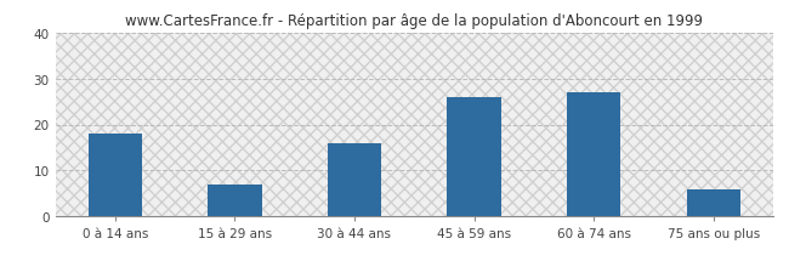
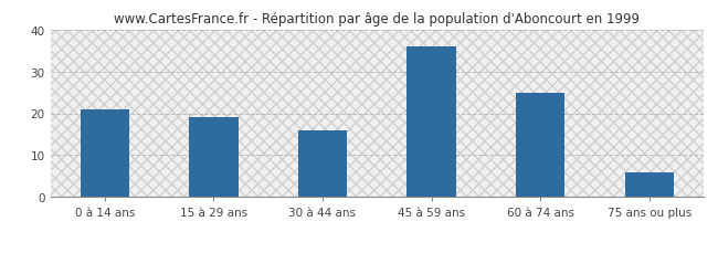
0 à 14 ans: 18 -> 21
15 à 29 ans: 7 -> 19
45 à 59 ans: 26 -> 36
60 à 74 ans: 27 -> 25
